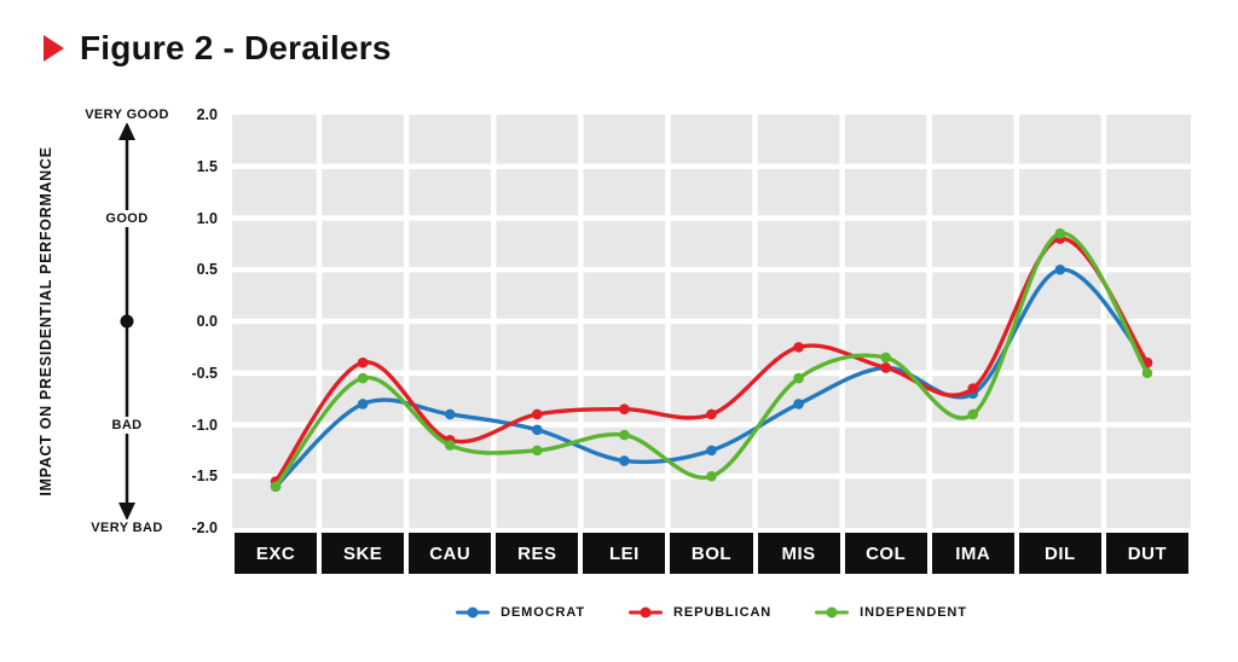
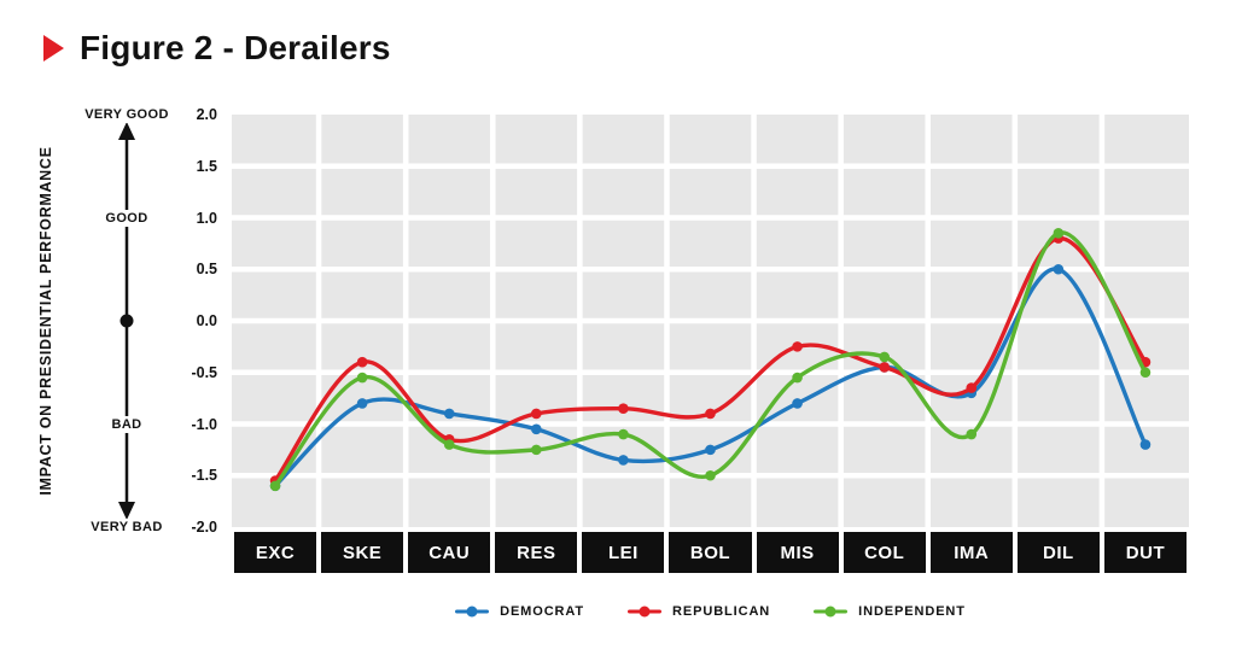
INDEPENDENT/IMA: -0.9 -> -1.1
DEMOCRAT/DUT: -0.4 -> -1.2
